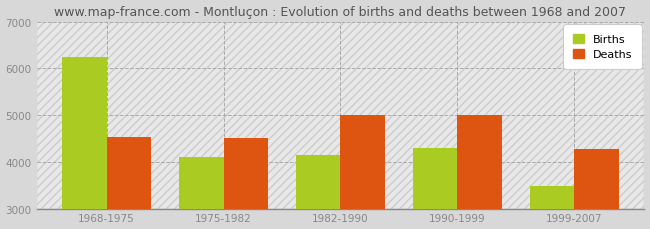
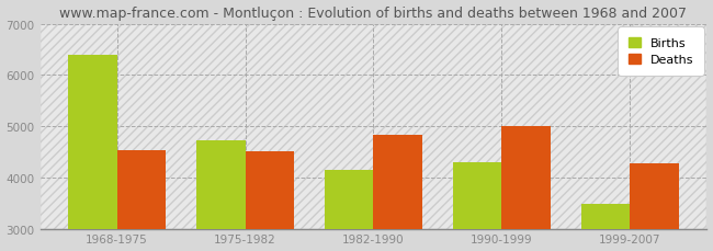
Births/1968-1975: 6250 -> 6380
Births/1975-1982: 4100 -> 4720
Deaths/1982-1990: 5000 -> 4820
